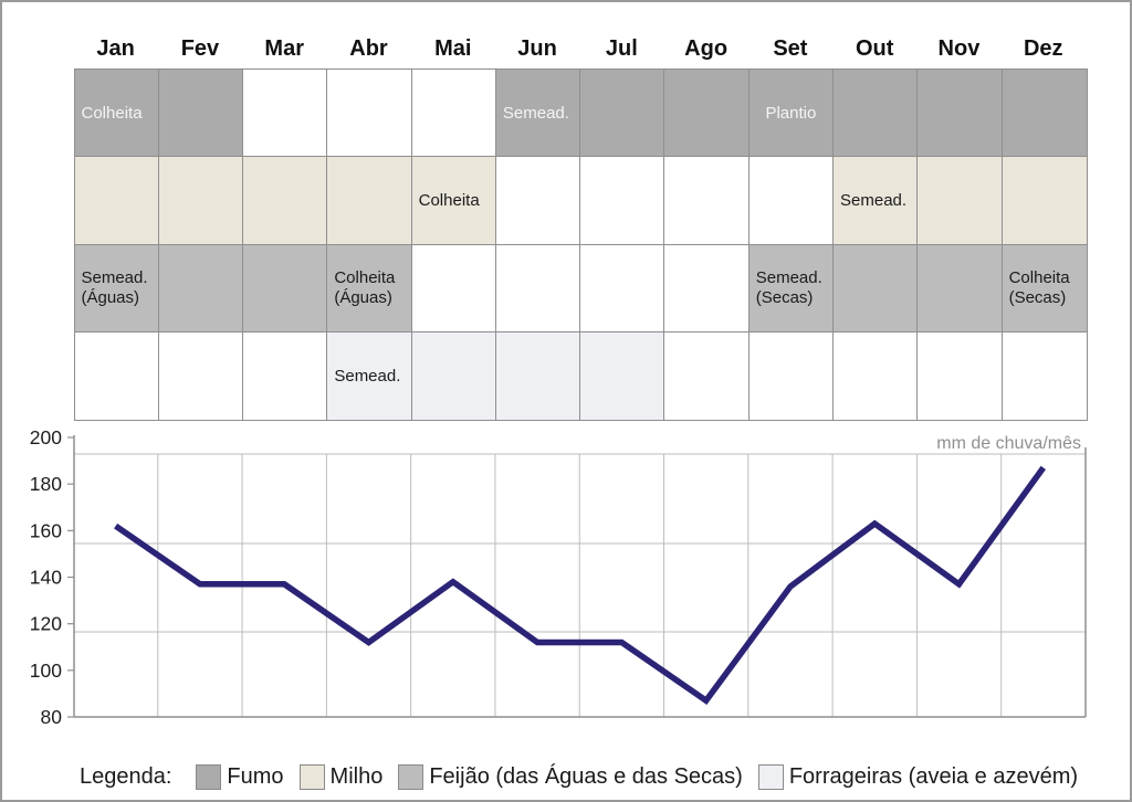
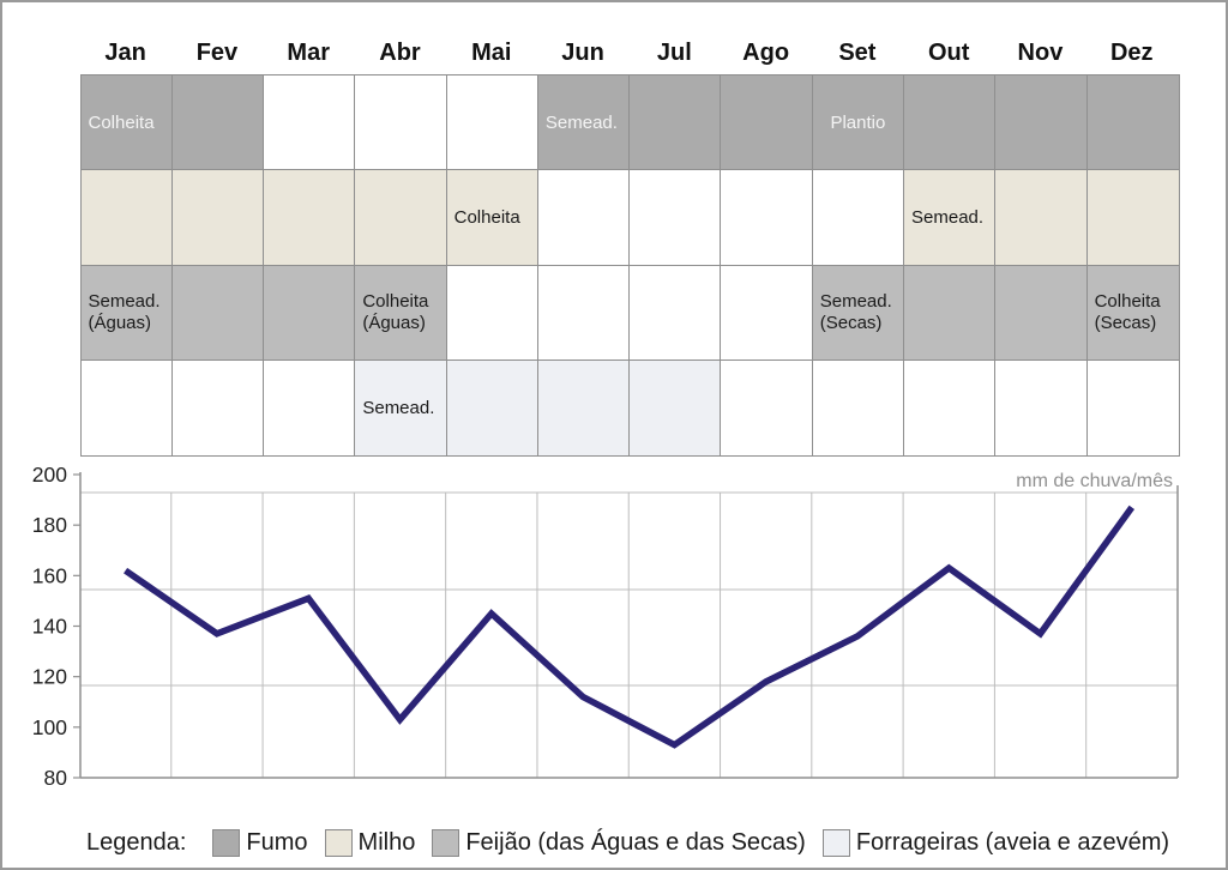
Mar: 137 -> 151
Abr: 112 -> 103
Mai: 138 -> 145
Jul: 112 -> 93
Ago: 87 -> 118
